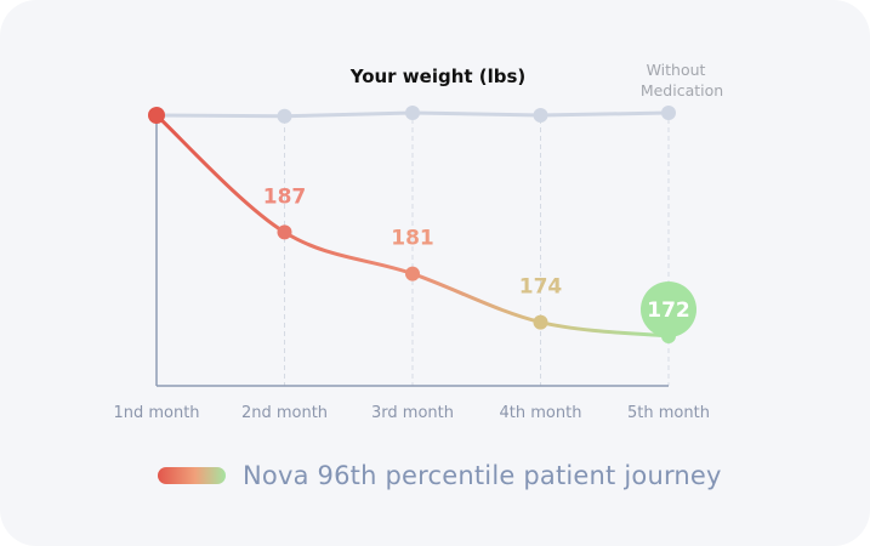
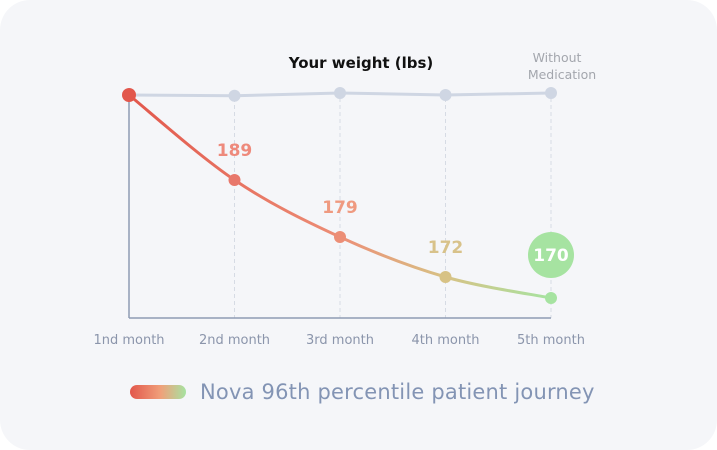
Nova 96th percentile patient journey/2nd month: 187 -> 189
Nova 96th percentile patient journey/3rd month: 181 -> 179
Nova 96th percentile patient journey/4th month: 174 -> 172
Nova 96th percentile patient journey/5th month: 172 -> 170
